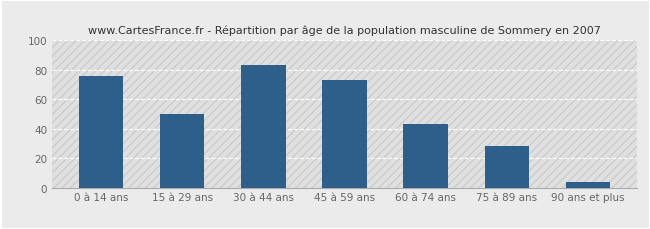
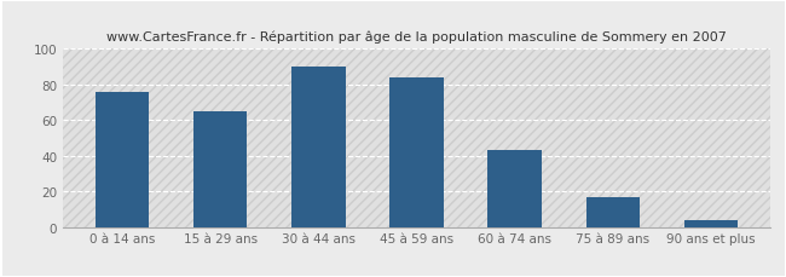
15 à 29 ans: 50 -> 65
30 à 44 ans: 83 -> 90
45 à 59 ans: 73 -> 84
75 à 89 ans: 28 -> 17
